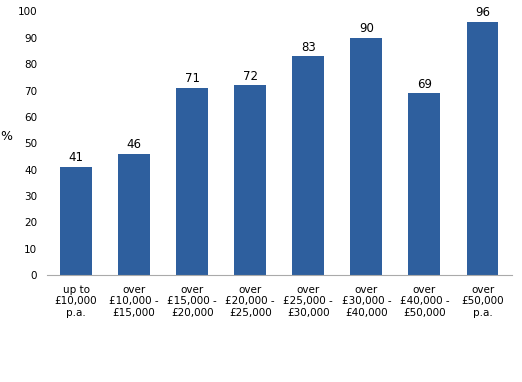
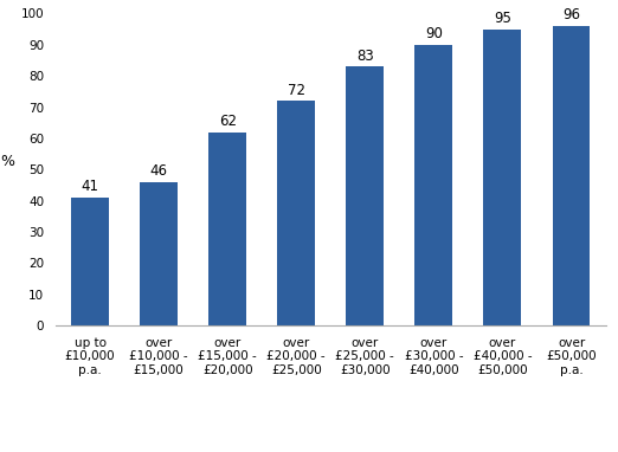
over £15,000 - £20,000: 71 -> 62
over £40,000 - £50,000: 69 -> 95
